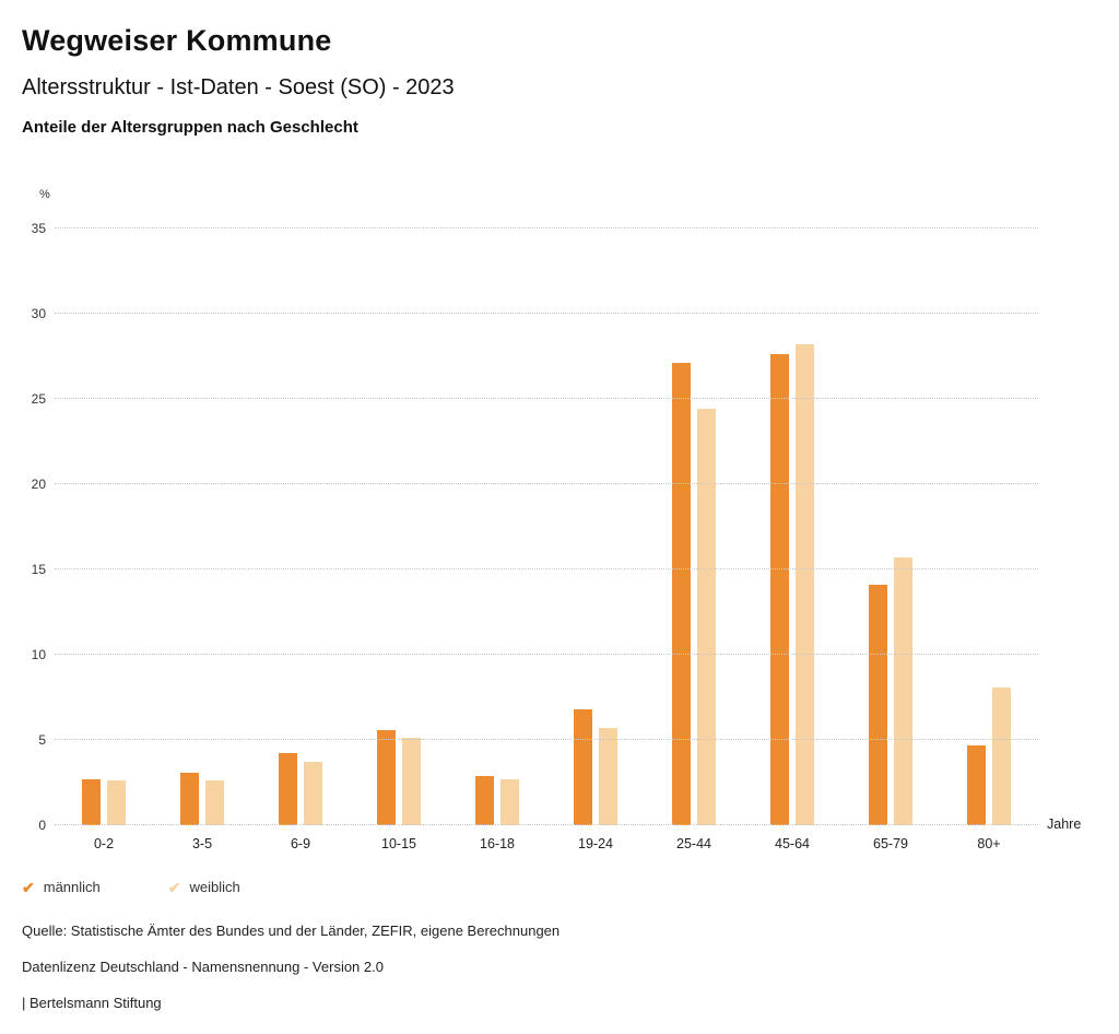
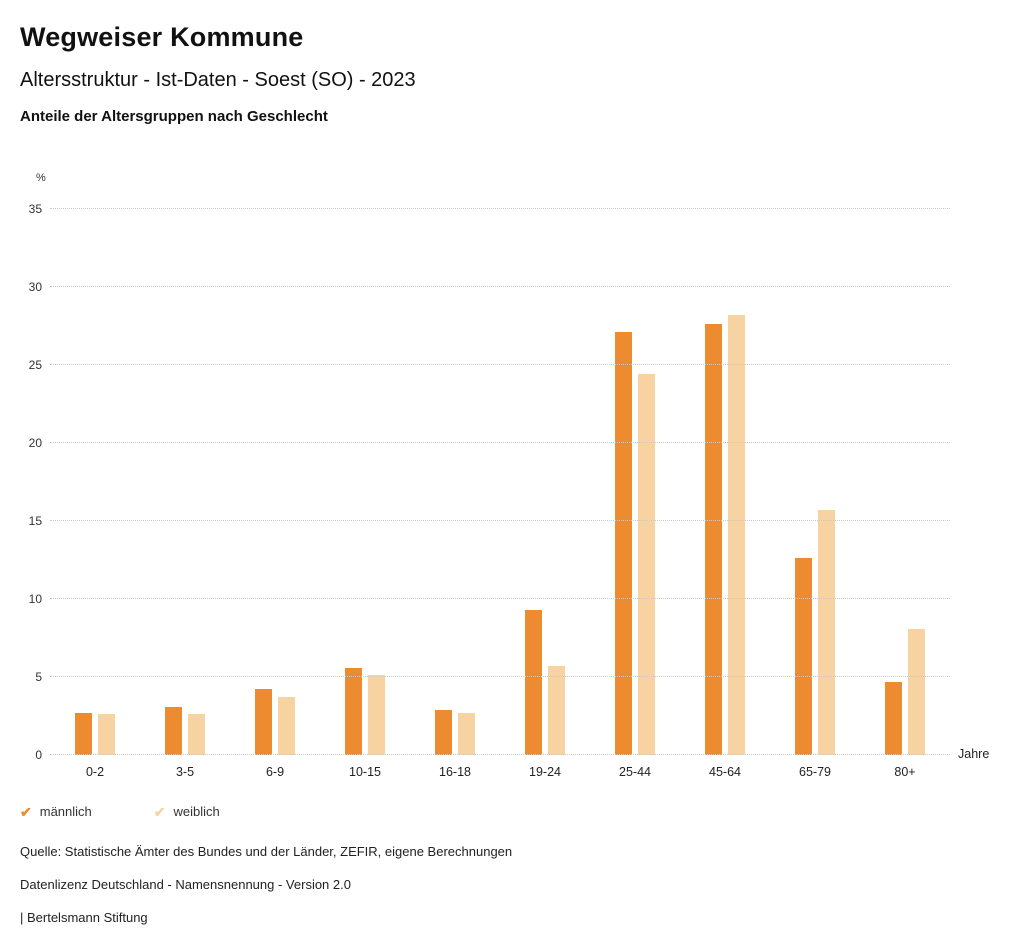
männlich/19-24: 6.8 -> 9.3
männlich/65-79: 14.1 -> 12.6
